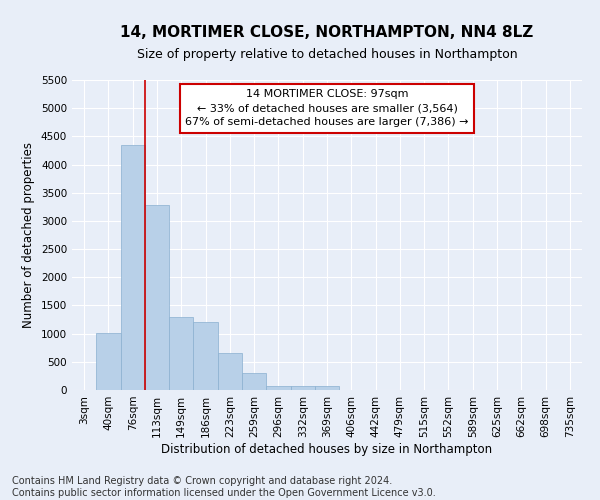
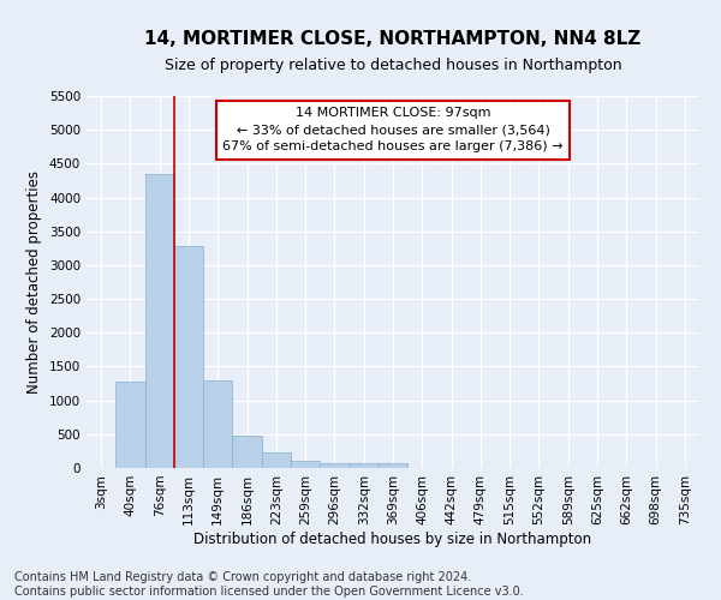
40sqm: 1020 -> 1270
186sqm: 1200 -> 480
223sqm: 660 -> 230
259sqm: 300 -> 100
